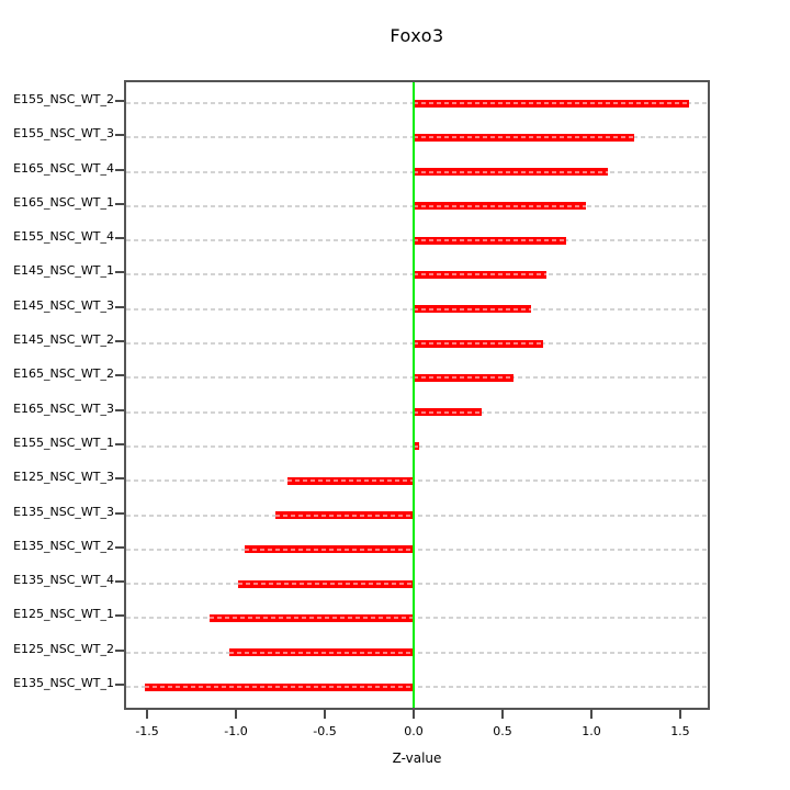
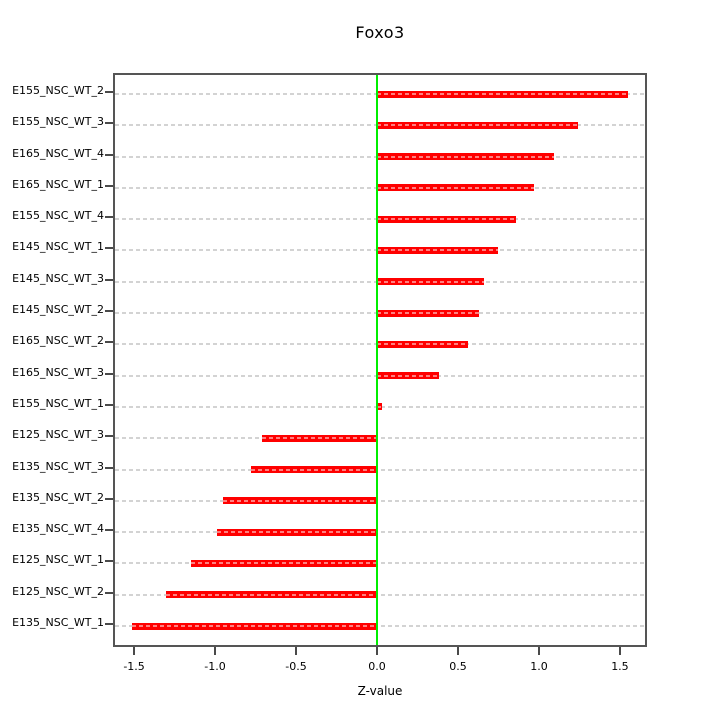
E145_NSC_WT_2: 0.73 -> 0.63
E125_NSC_WT_2: -1.04 -> -1.30
